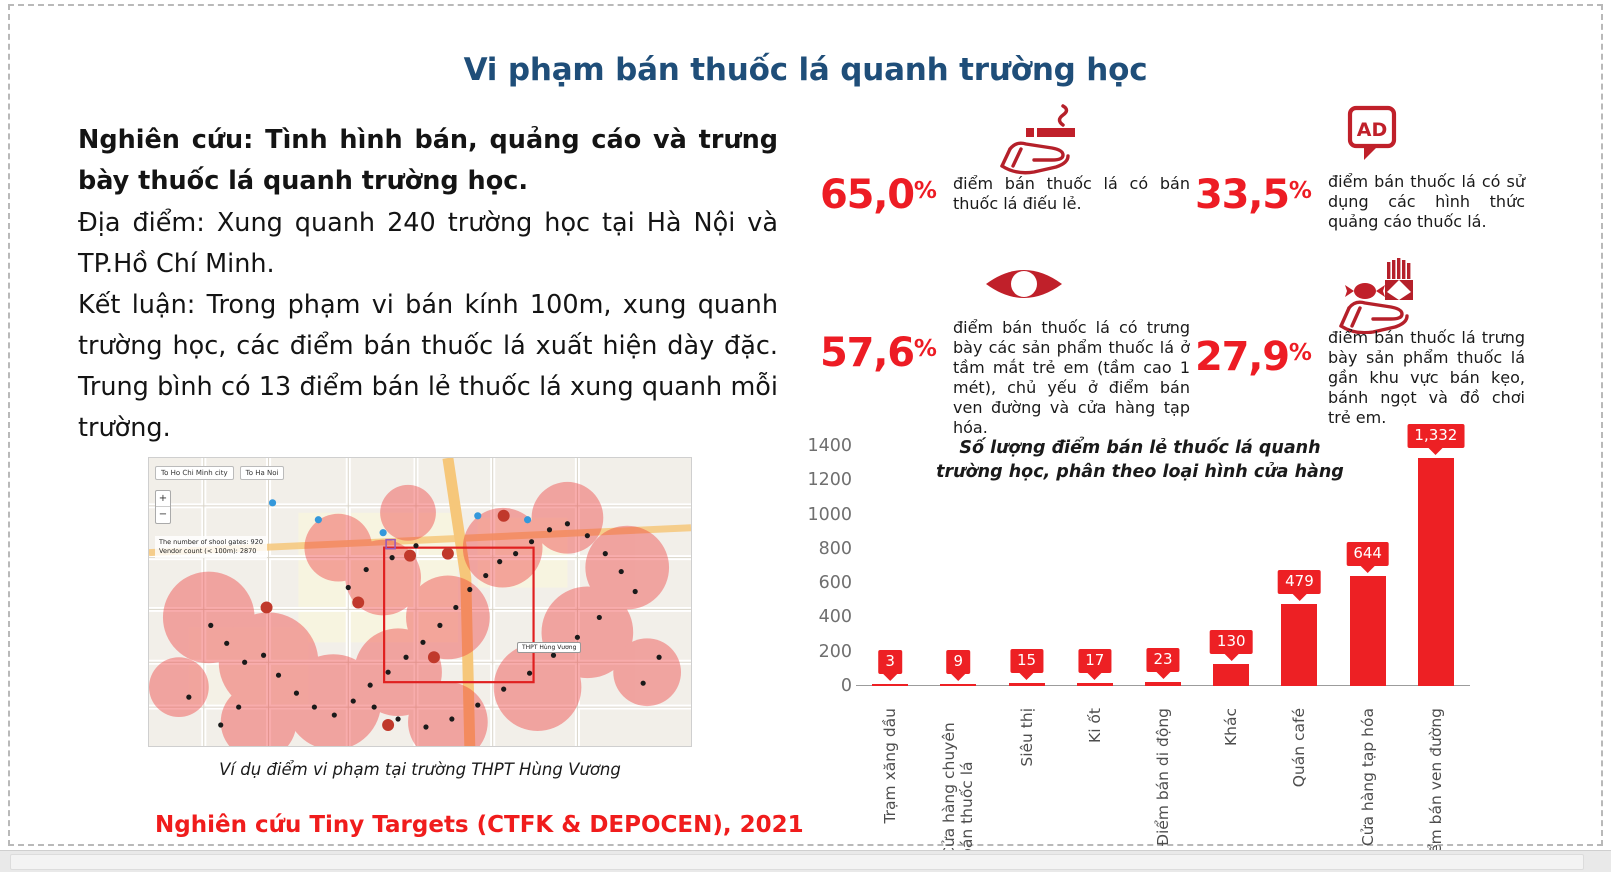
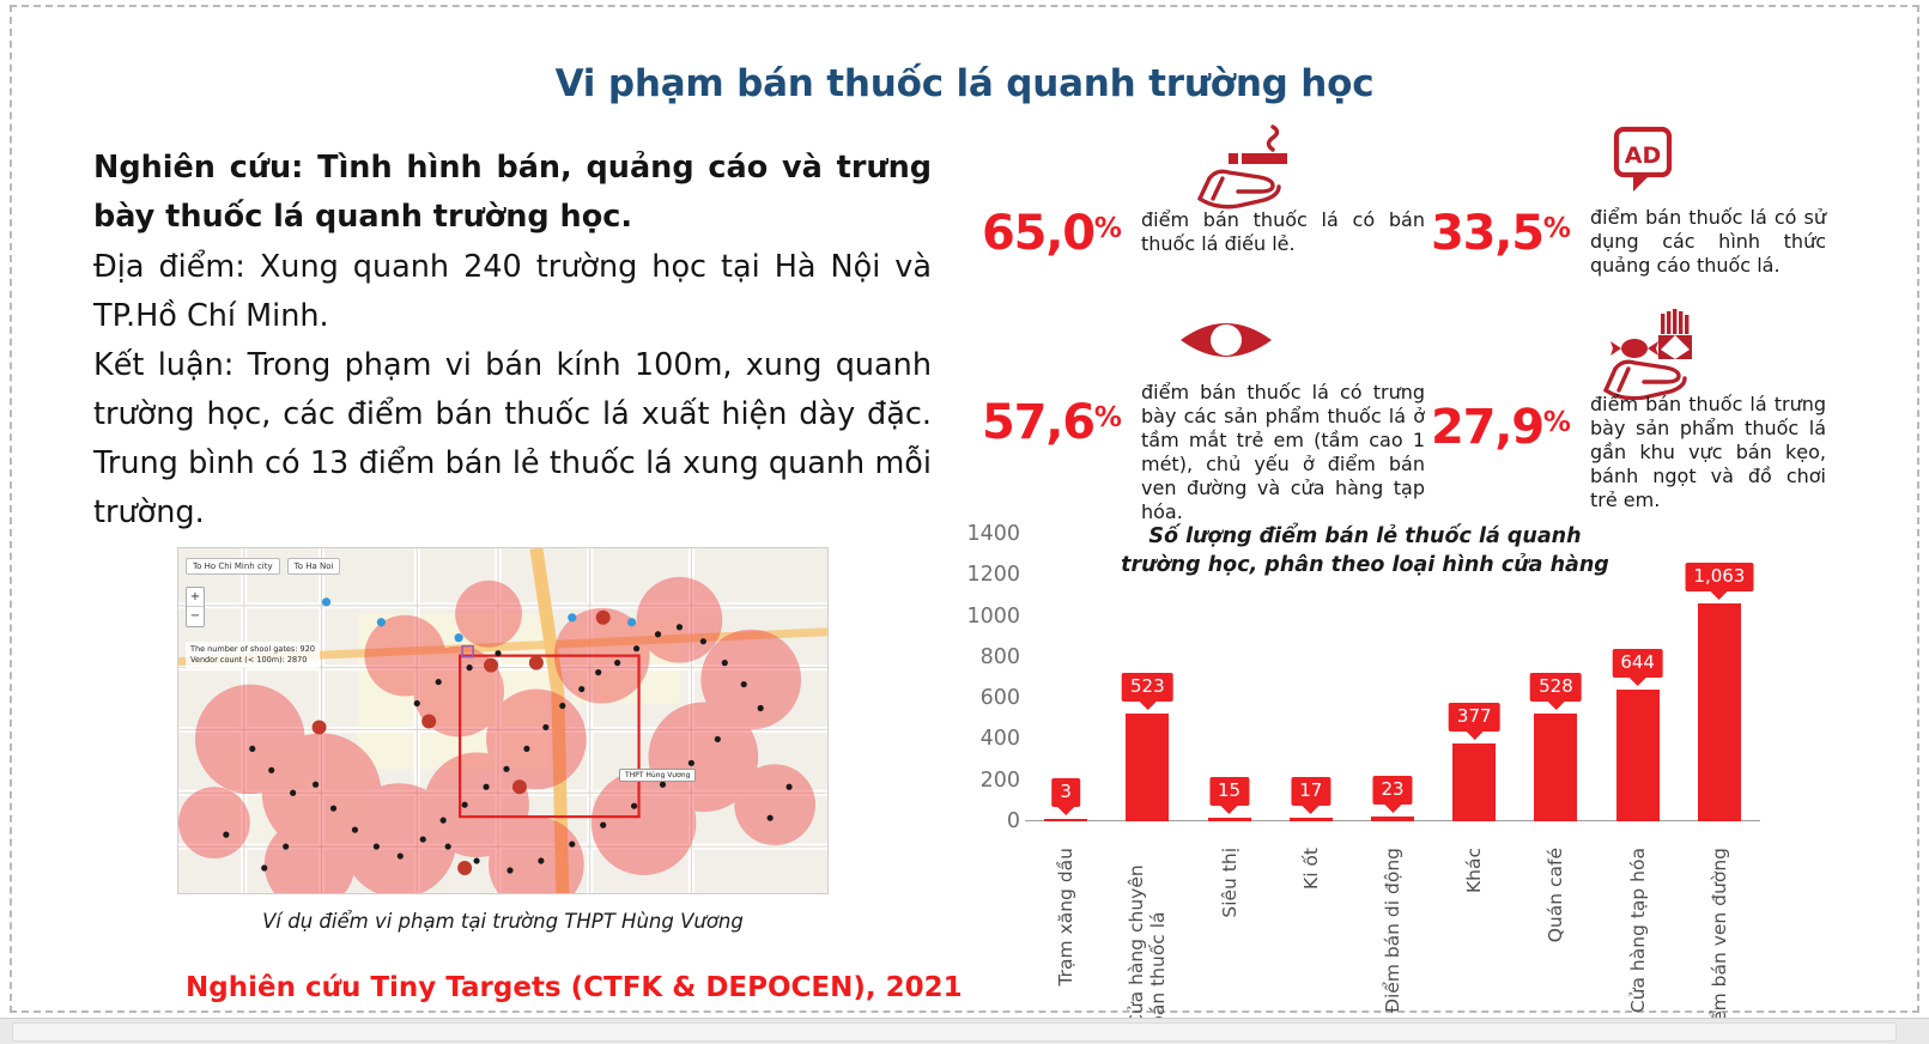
Cửa hàng chuyên bán thuốc lá: 9 -> 523
Khác: 130 -> 377
Quán café: 479 -> 528
Điểm bán ven đường: 1,332 -> 1,063
